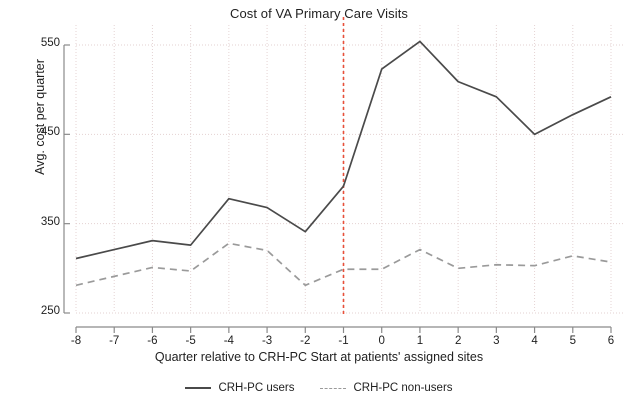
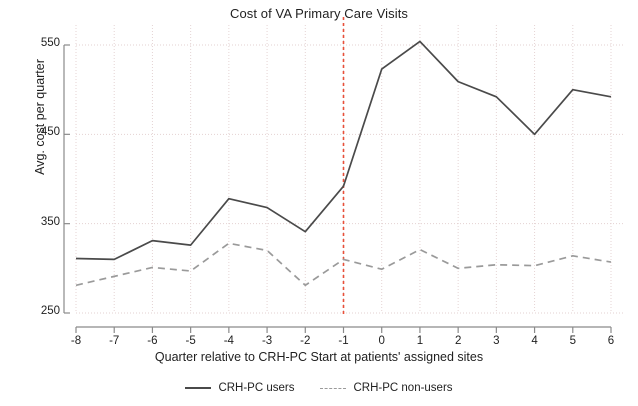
CRH-PC users/-7: 320 -> 310
CRH-PC non-users/-1: 300 -> 310
CRH-PC users/5: 470 -> 500
